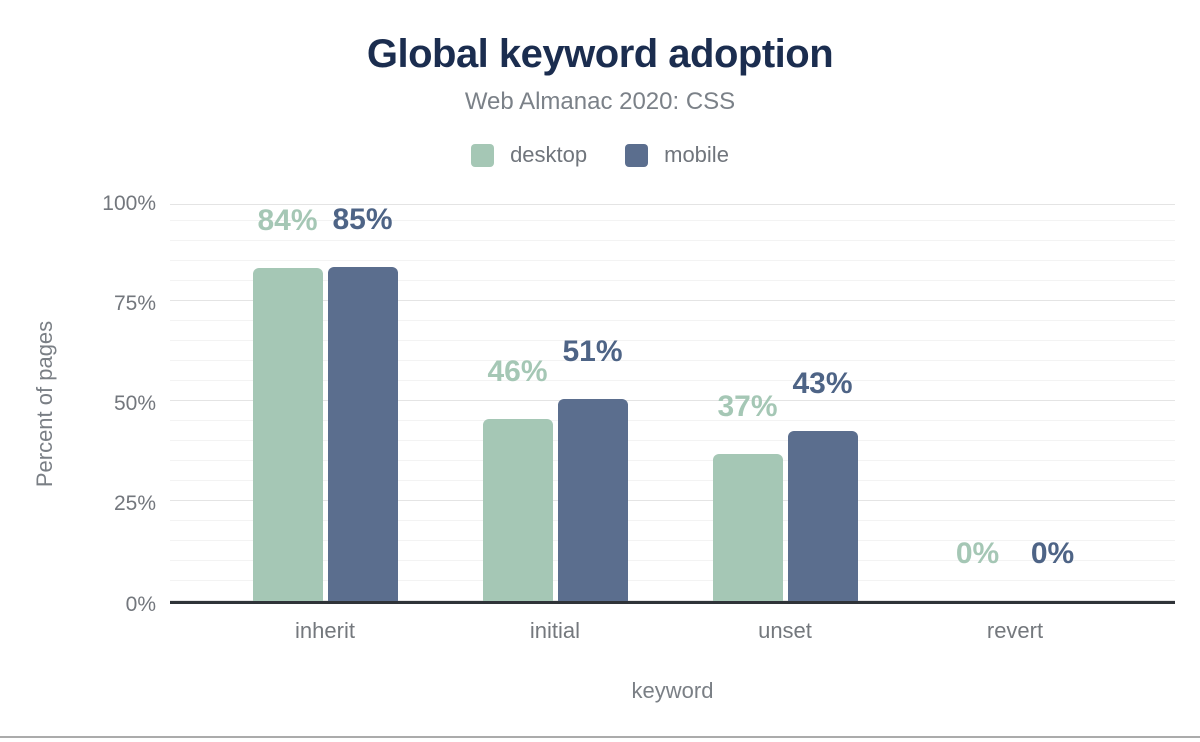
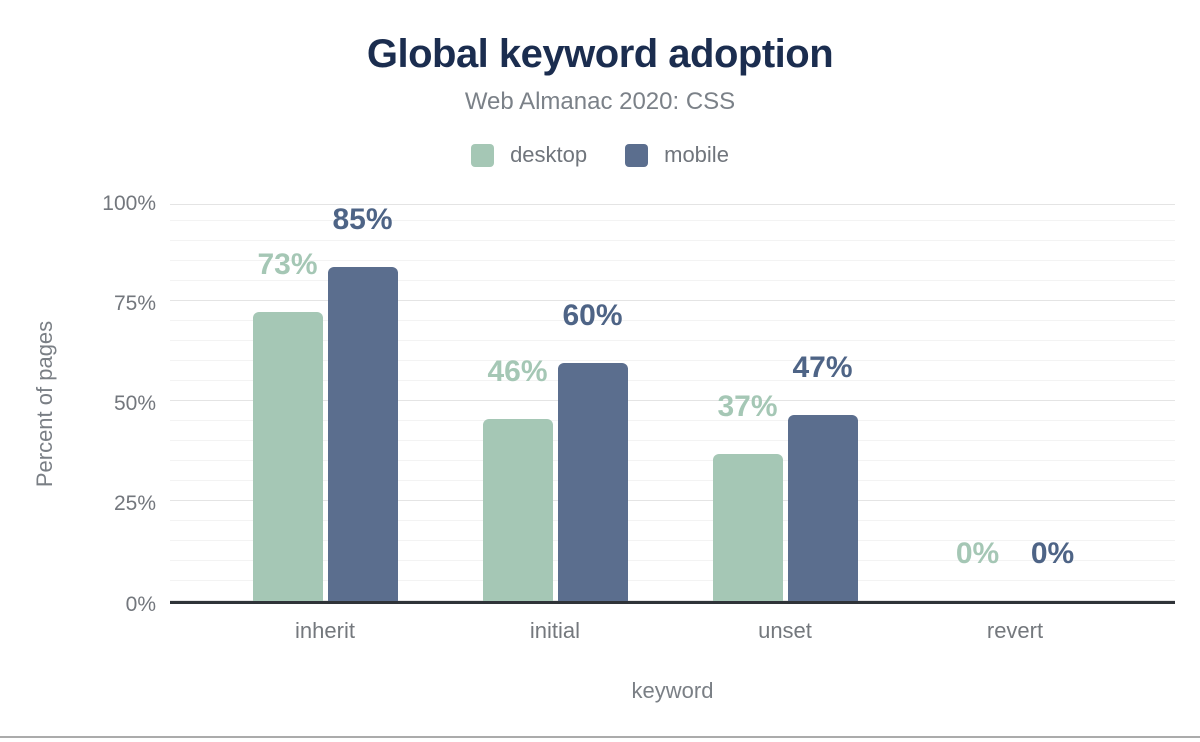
desktop/inherit: 84% -> 73%
mobile/initial: 51% -> 60%
mobile/unset: 43% -> 47%
